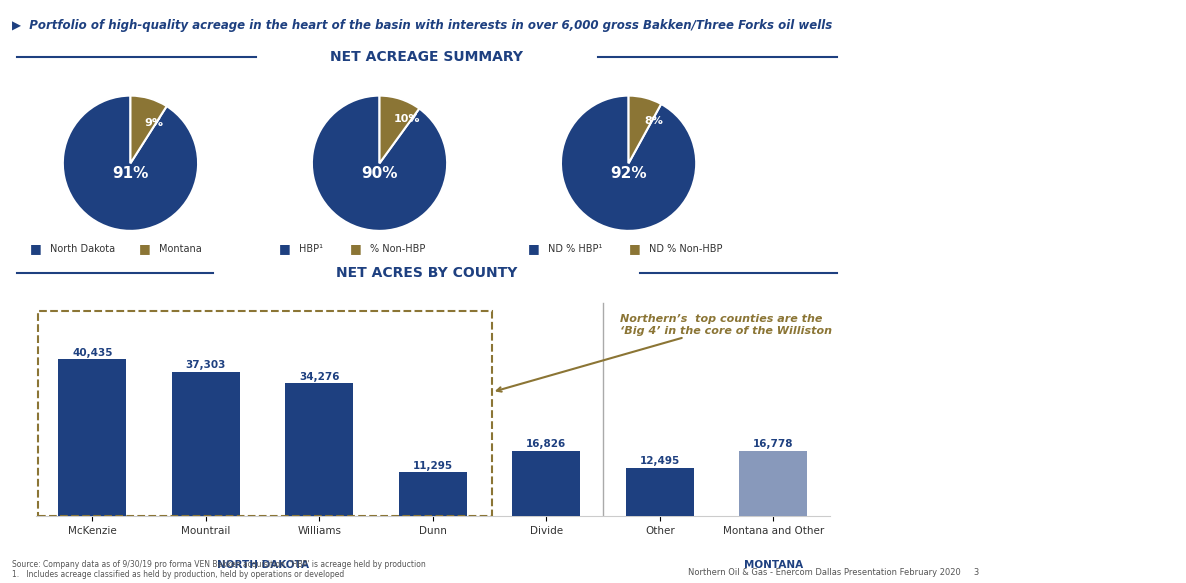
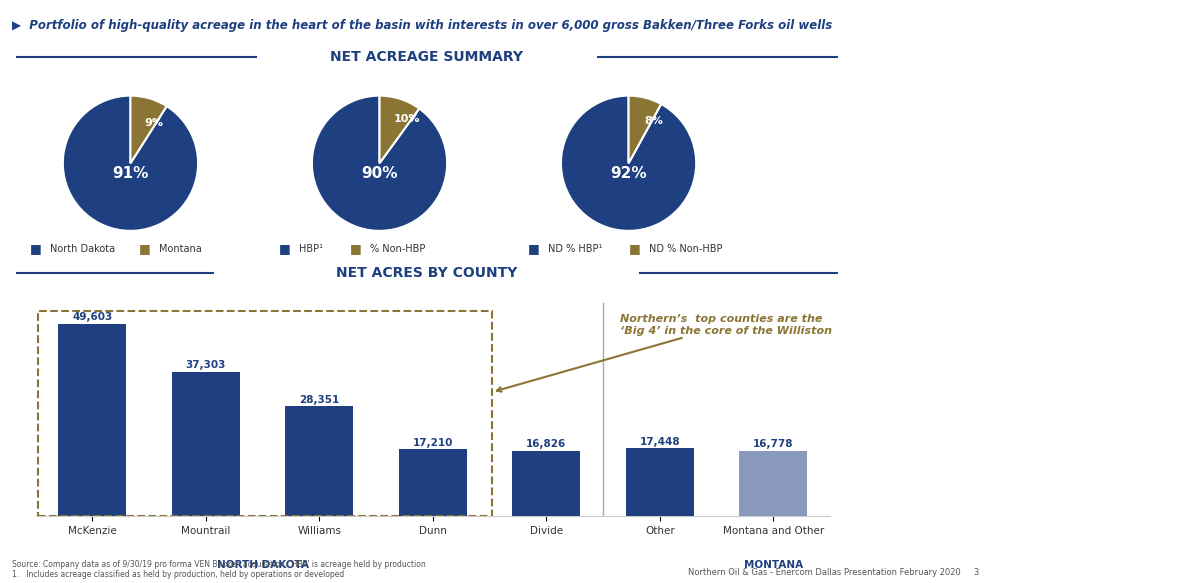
McKenzie: 40,435 -> 49,603
Williams: 34,276 -> 28,351
Dunn: 11,295 -> 17,210
Other: 12,495 -> 17,448
